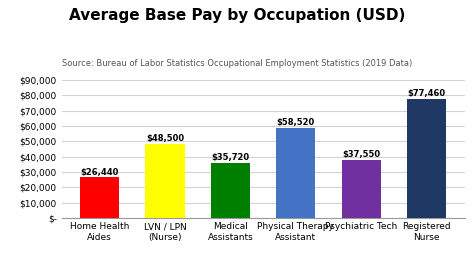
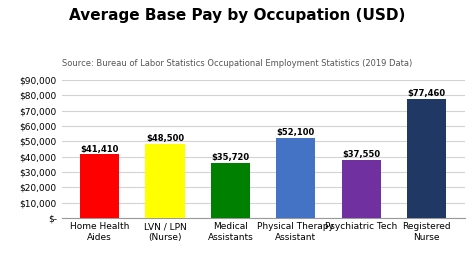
Home Health Aides: $26,440 -> $41,410
Physical Therapy Assistant: $58,520 -> $52,100
